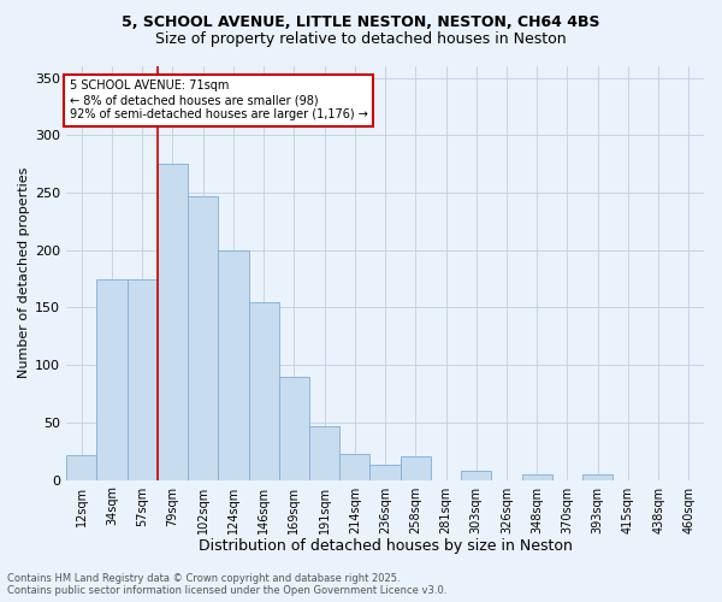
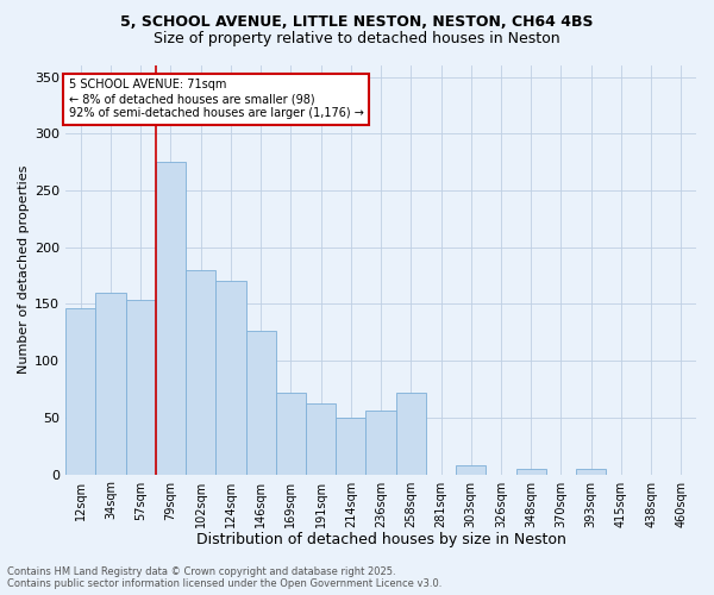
12sqm: 22 -> 146
34sqm: 175 -> 160
57sqm: 175 -> 154
102sqm: 247 -> 180
124sqm: 200 -> 170
146sqm: 155 -> 126
169sqm: 90 -> 72
191sqm: 47 -> 62
214sqm: 23 -> 50
236sqm: 13 -> 56
258sqm: 21 -> 72
